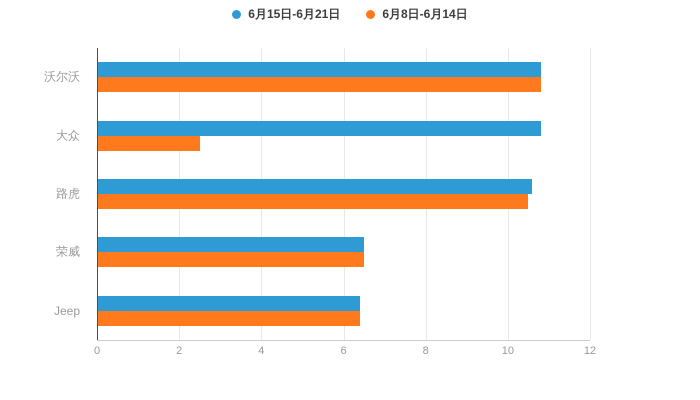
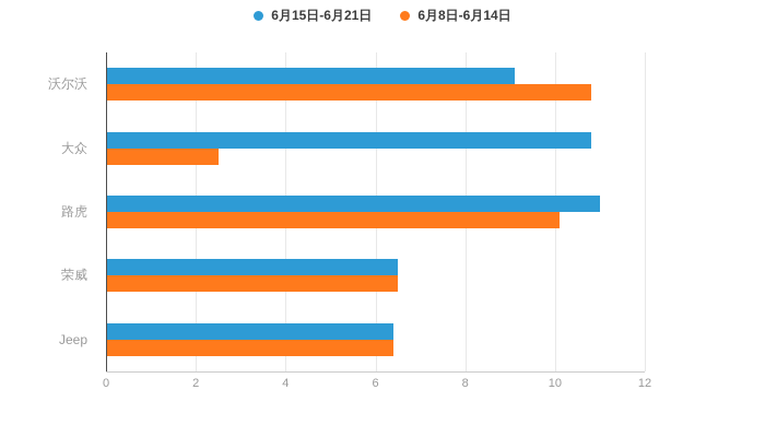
6月15日-6月21日/沃尔沃: 10.8 -> 9.1
6月15日-6月21日/路虎: 10.6 -> 11.0
6月8日-6月14日/路虎: 10.5 -> 10.1
